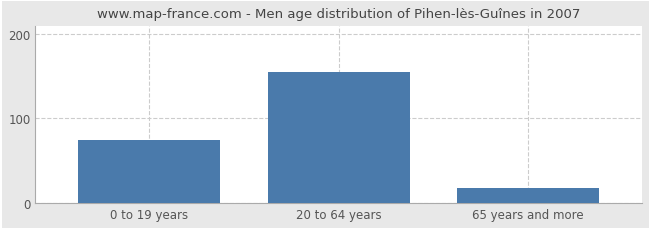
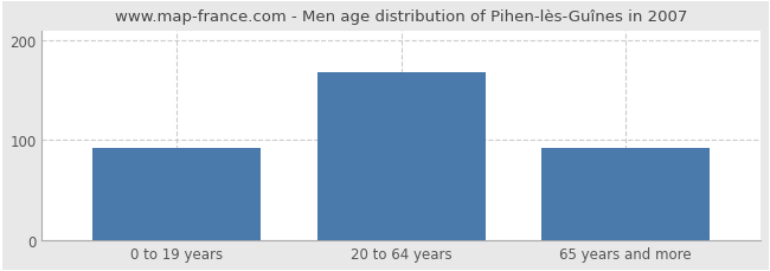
0 to 19 years: 75 -> 92
20 to 64 years: 155 -> 168
65 years and more: 17 -> 92
